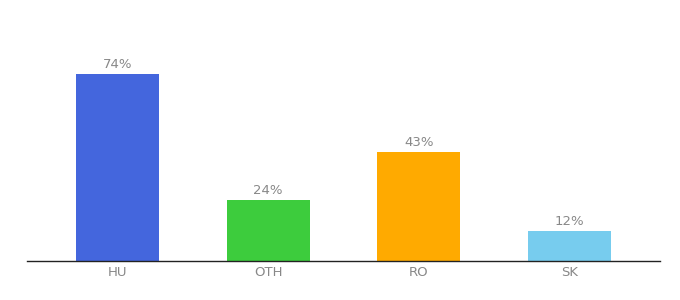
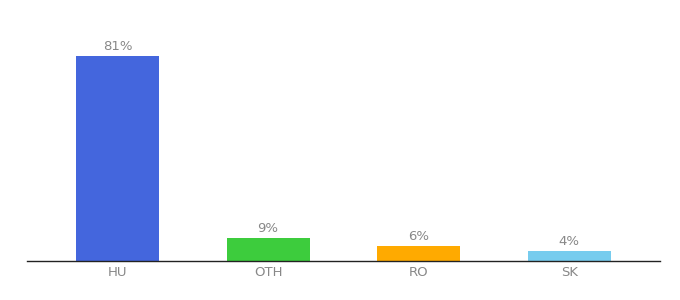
HU: 74% -> 81%
OTH: 24% -> 9%
RO: 43% -> 6%
SK: 12% -> 4%
